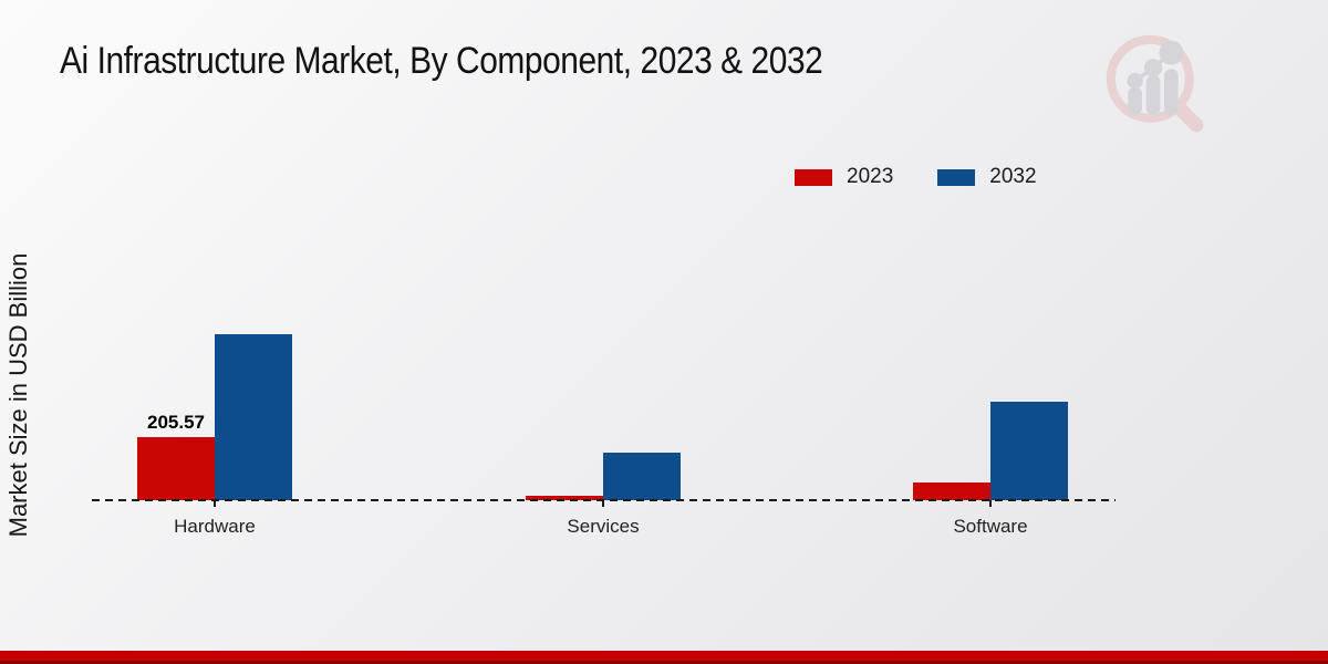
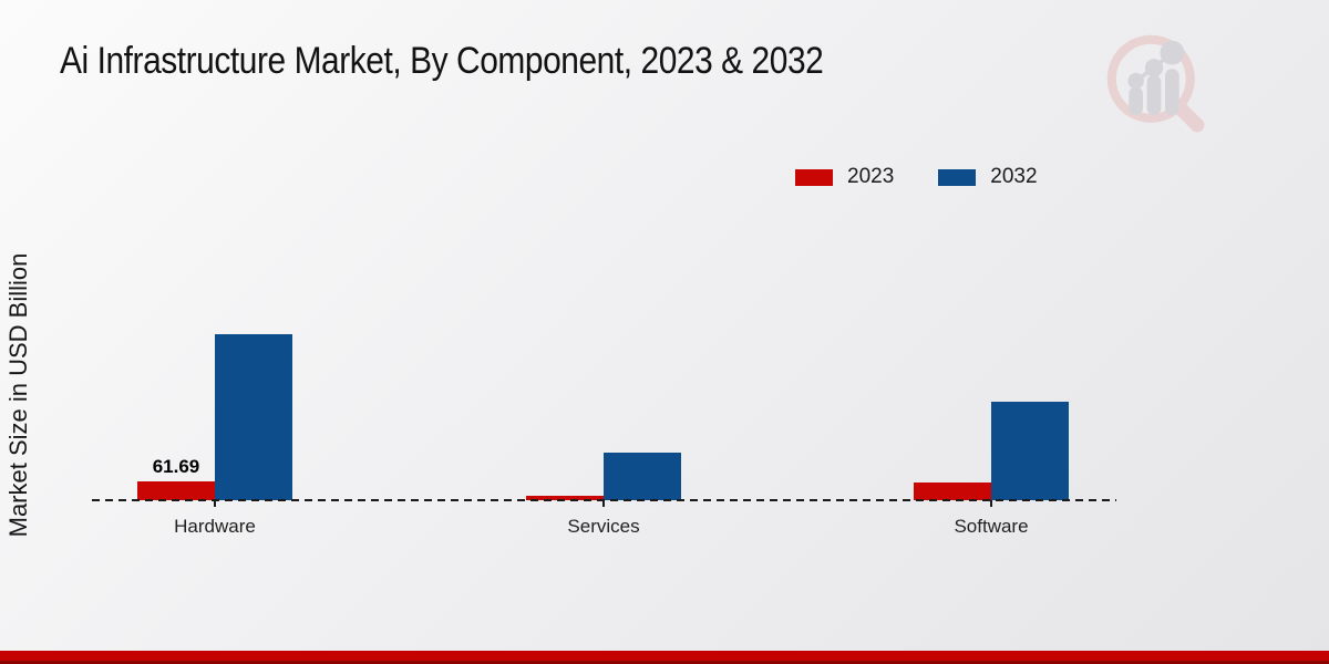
2023/Hardware: 205.57 -> 61.69
